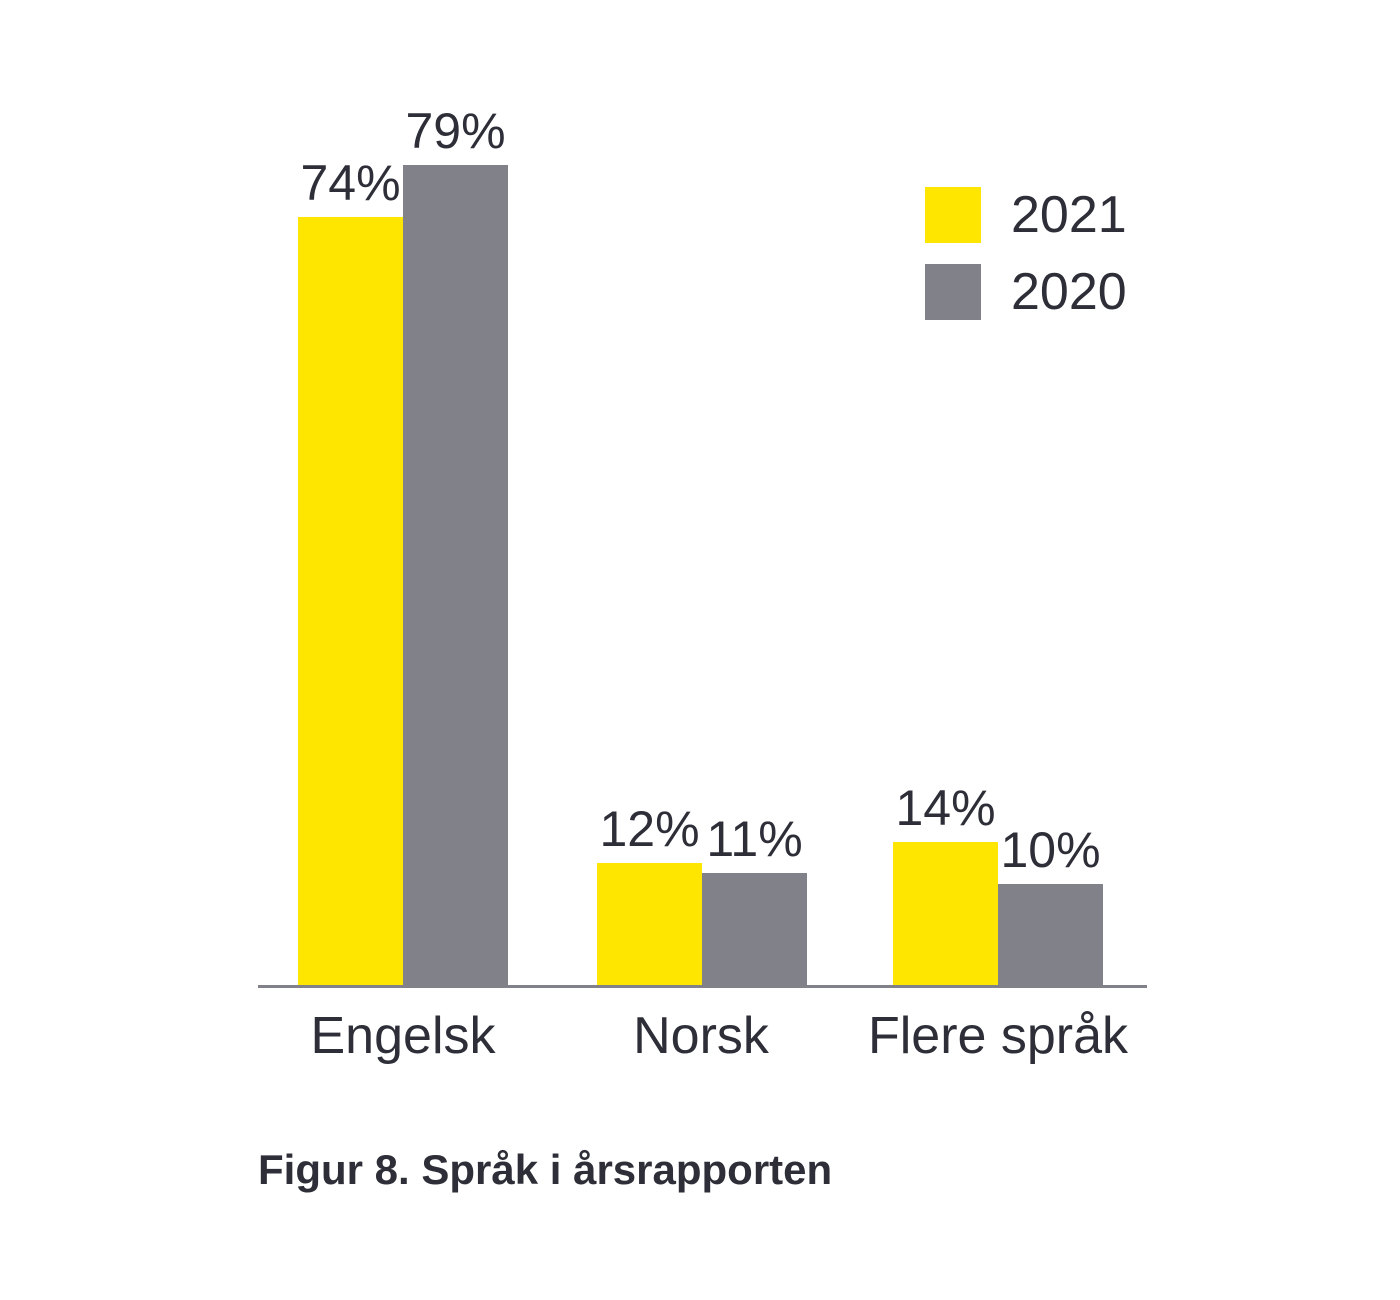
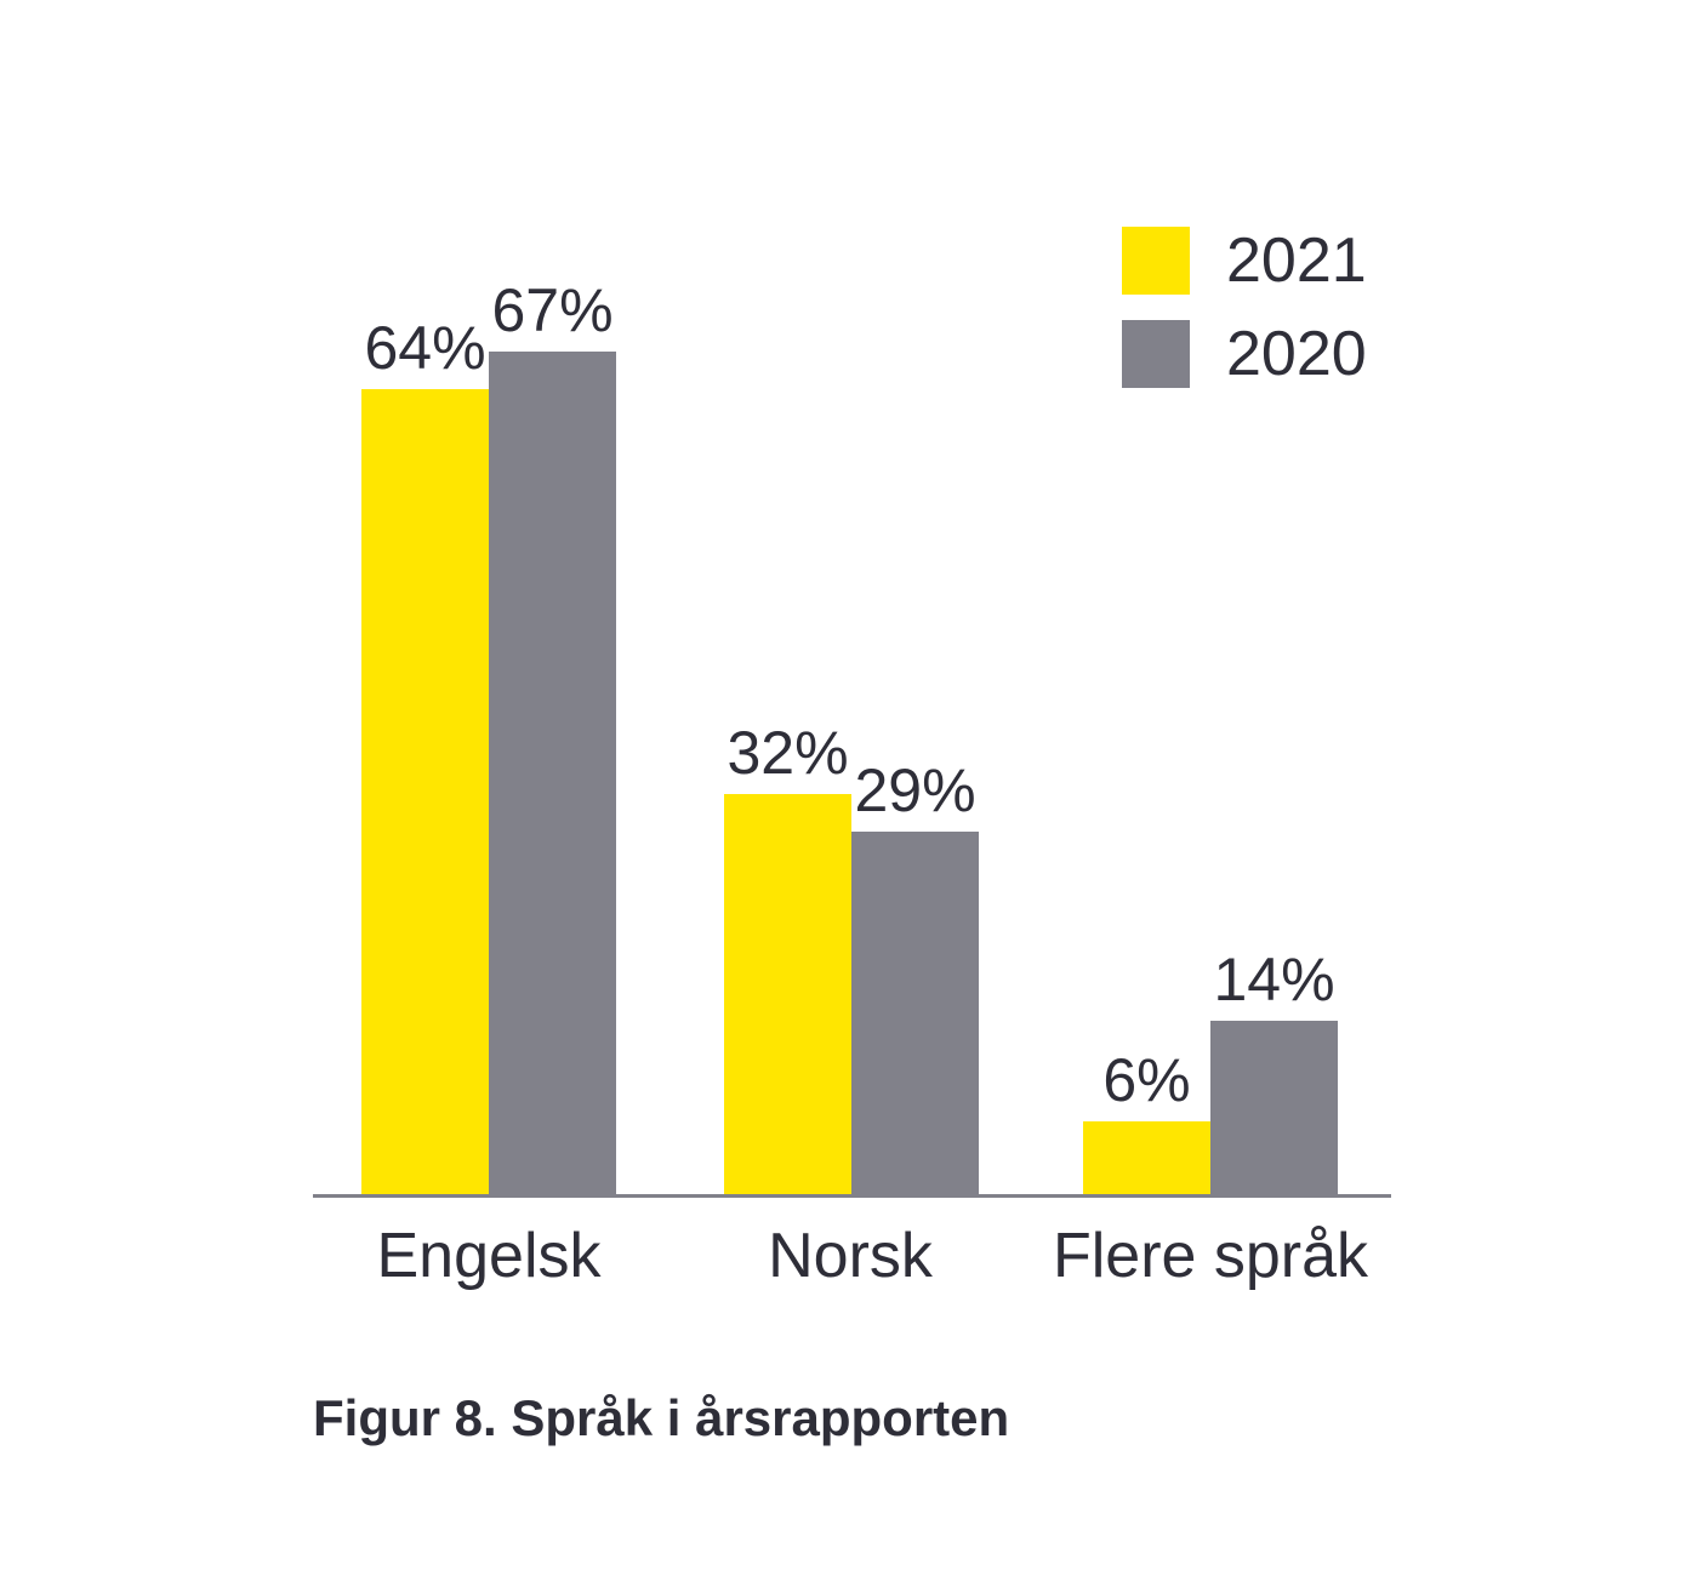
2021/Engelsk: 74% -> 64%
2020/Engelsk: 79% -> 67%
2021/Norsk: 12% -> 32%
2020/Norsk: 11% -> 29%
2021/Flere språk: 14% -> 6%
2020/Flere språk: 10% -> 14%
